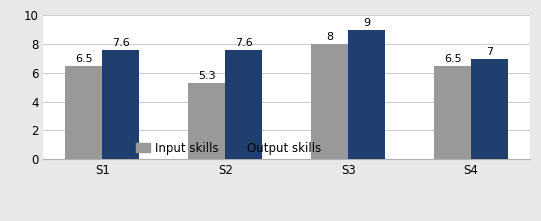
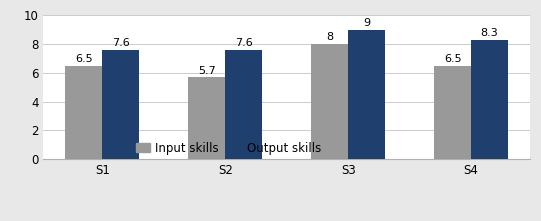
Input skills/S2: 5.3 -> 5.7
Output skills/S4: 7 -> 8.3
